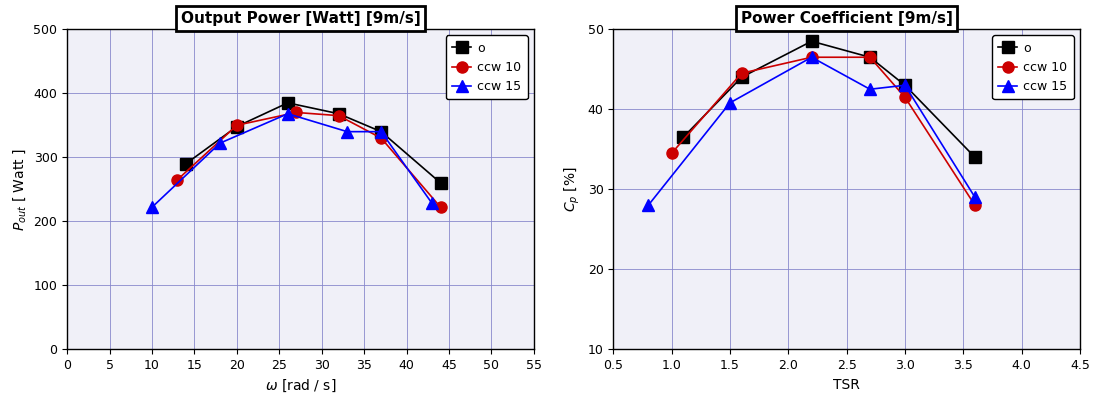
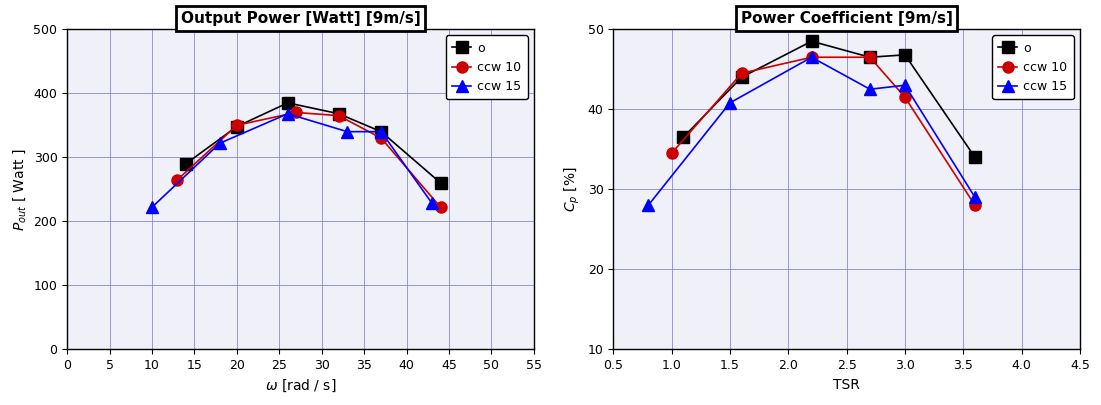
o/3.0: 43.0 -> 46.8
